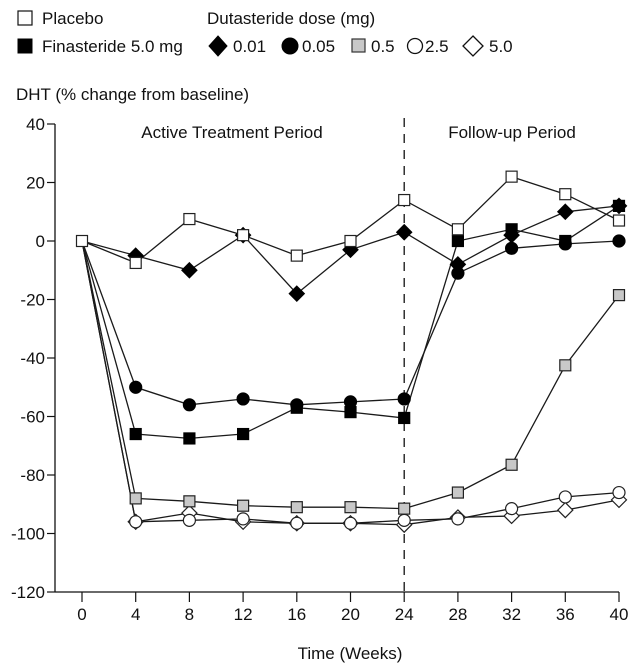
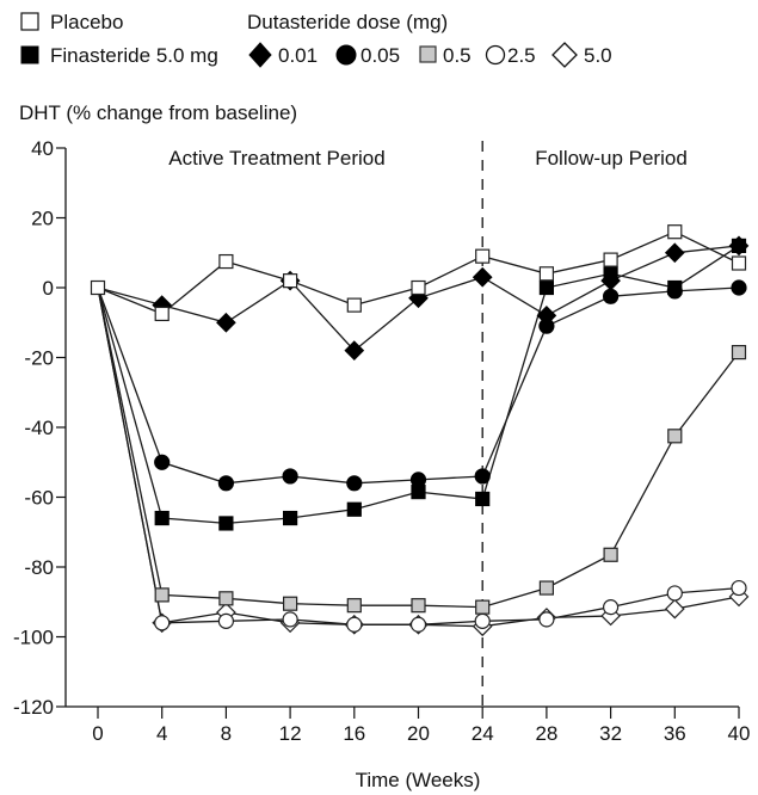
Finasteride 5.0 mg/16: -57 -> -64
Placebo/24: 14 -> 9
Placebo/32: 22 -> 8
